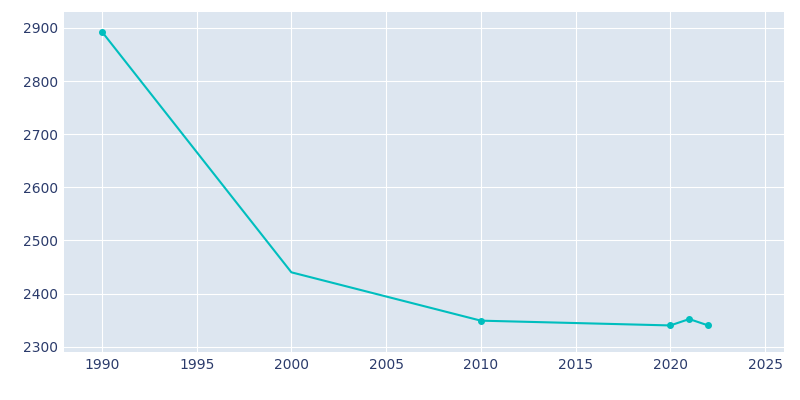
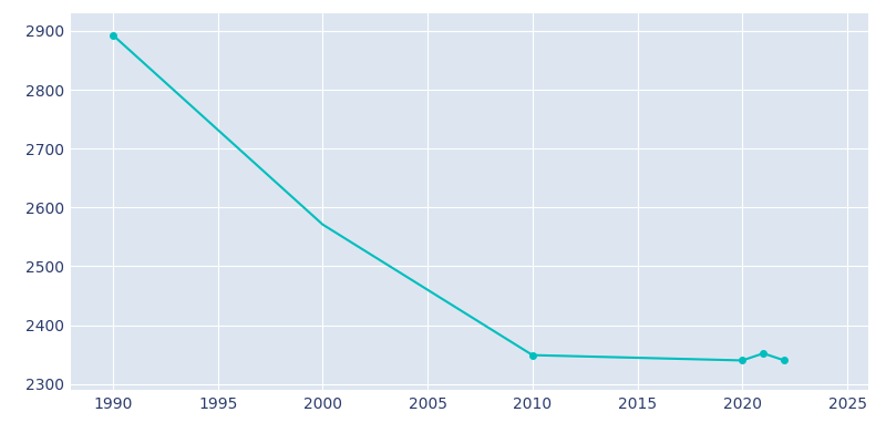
2000: 2440 -> 2571
